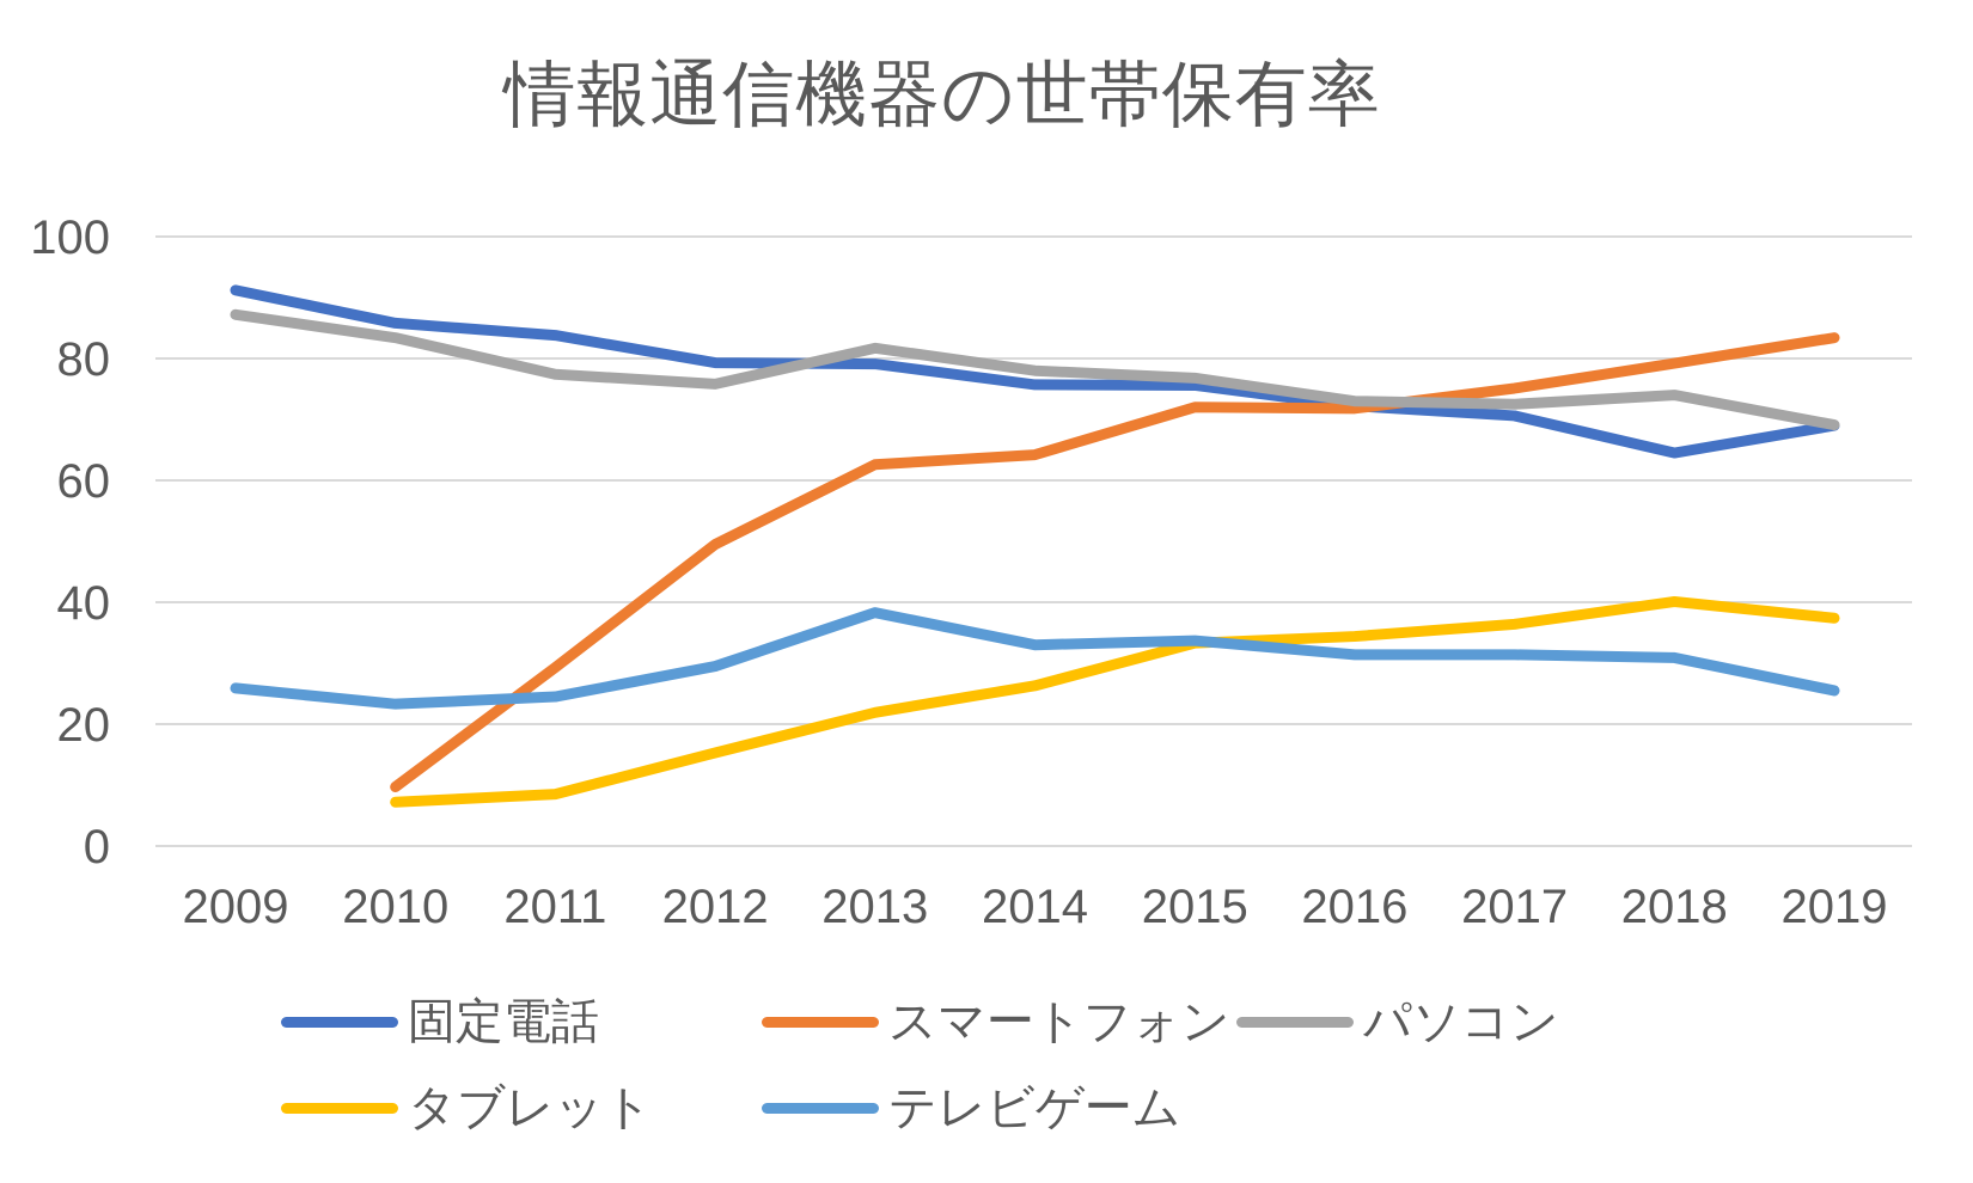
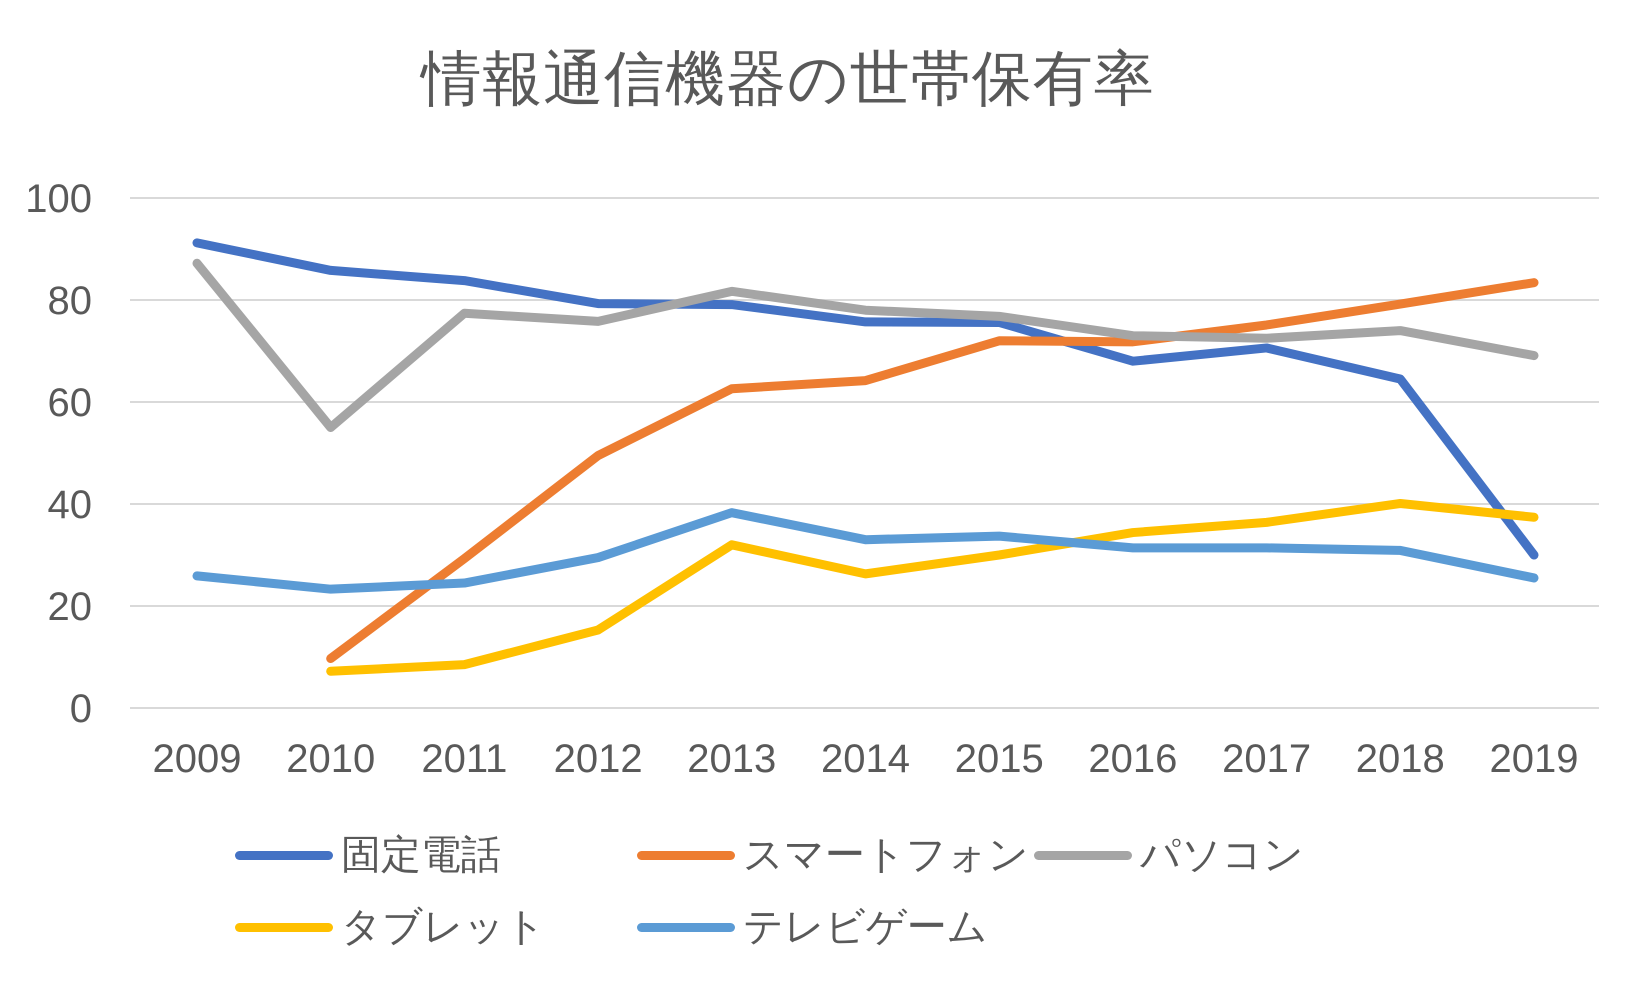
パソコン/2010: 83 -> 55
タブレット/2013: 22 -> 32
タブレット/2015: 33 -> 30
固定電話/2016: 72 -> 68
固定電話/2019: 69 -> 30
